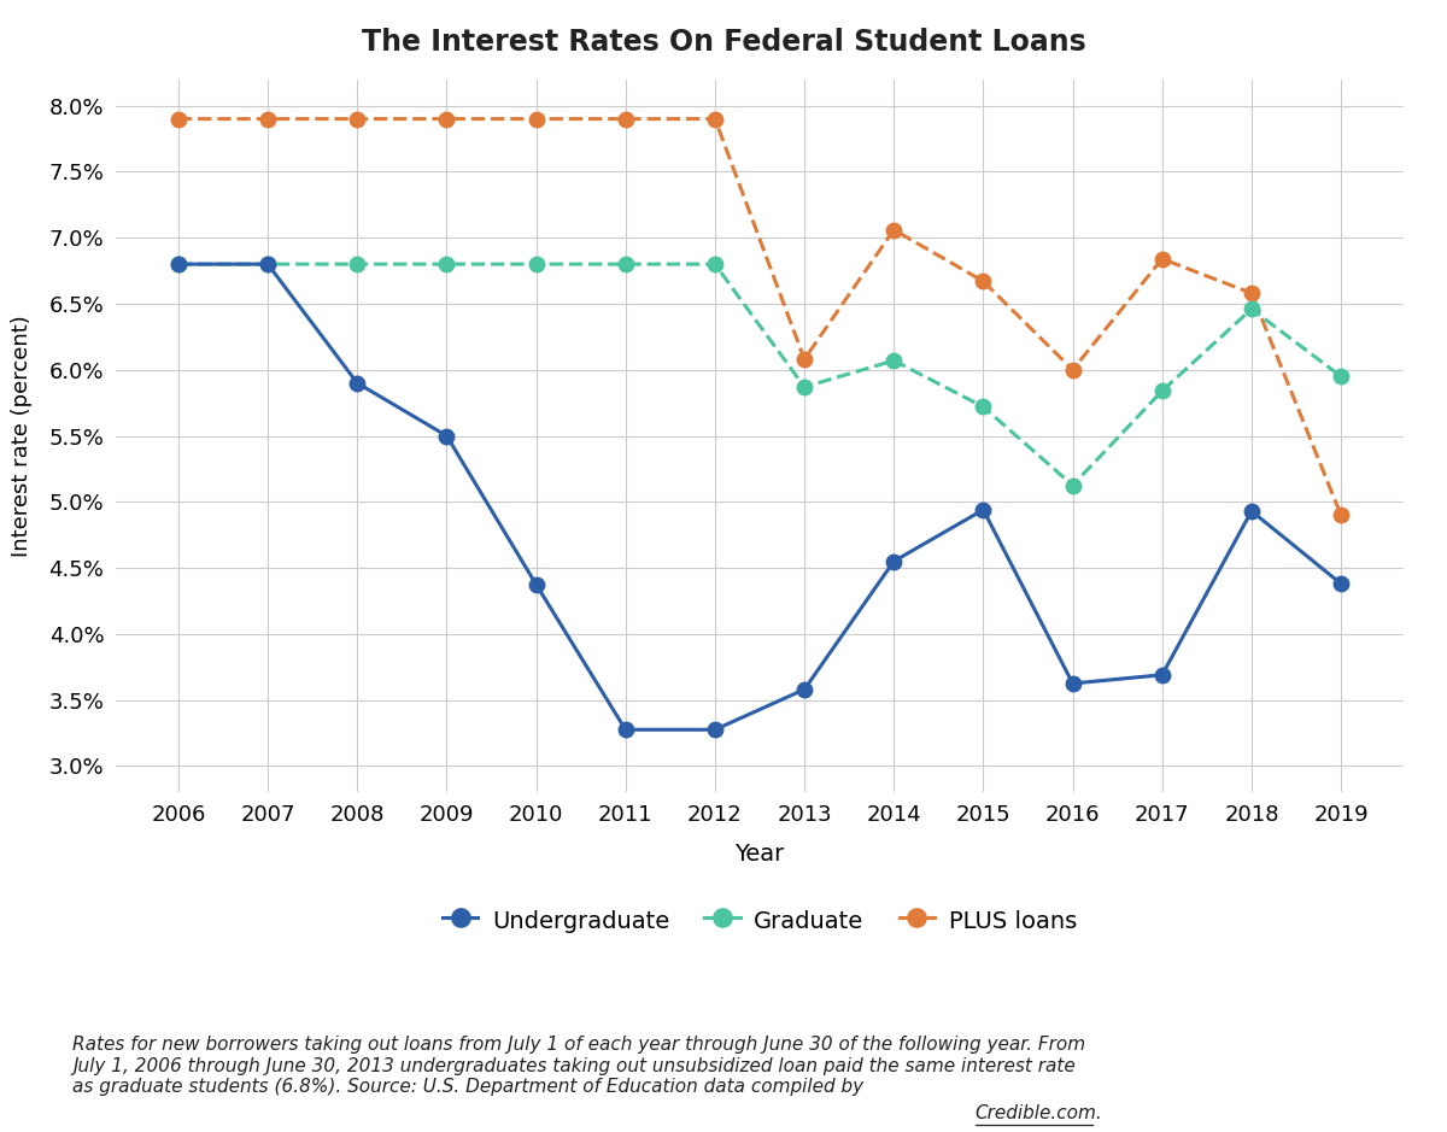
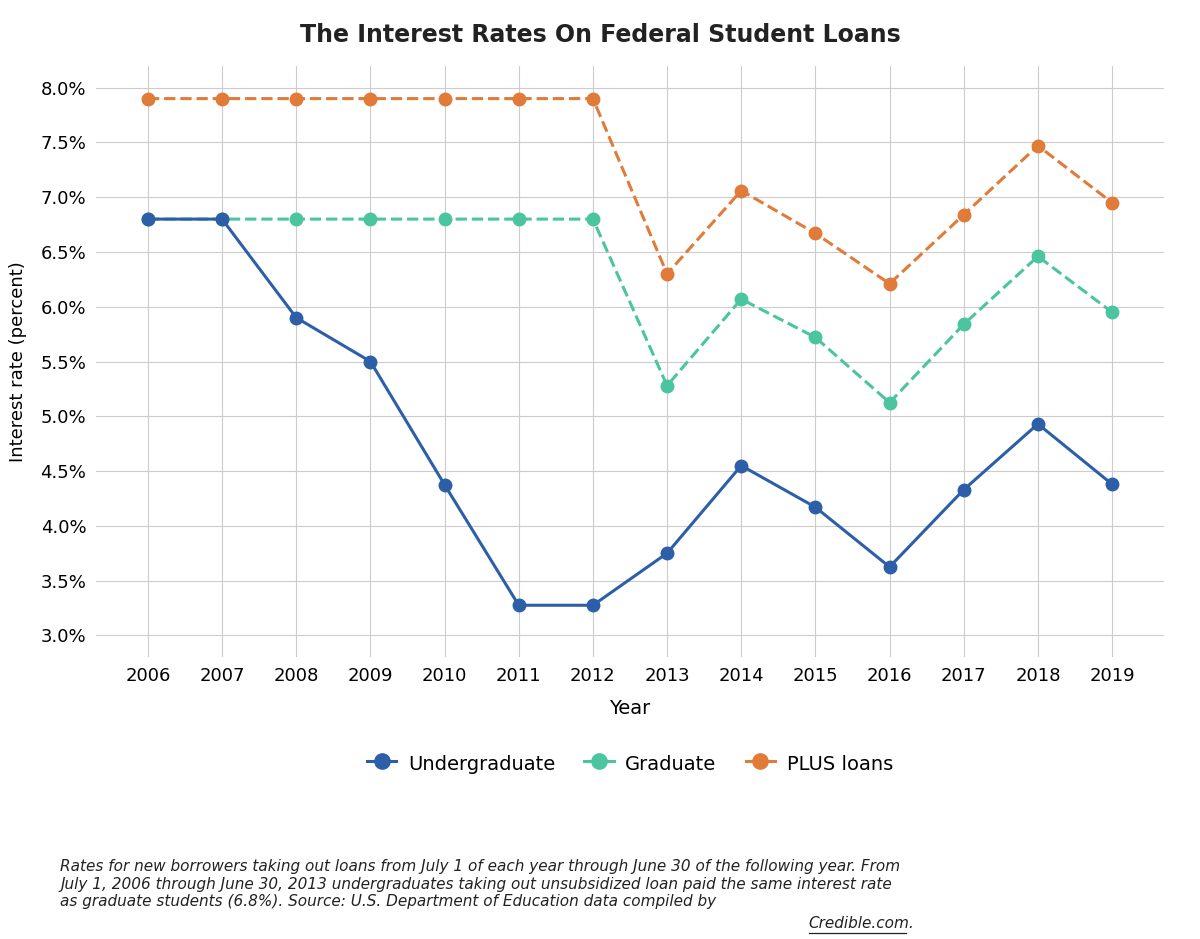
Undergraduate/2013: 3.58% -> 3.75%
Graduate/2013: 5.87% -> 5.28%
PLUS loans/2013: 6.08% -> 6.30%
Undergraduate/2015: 4.94% -> 4.17%
PLUS loans/2016: 6.00% -> 6.21%
Undergraduate/2017: 3.69% -> 4.33%
PLUS loans/2018: 6.58% -> 7.47%
PLUS loans/2019: 4.90% -> 6.95%
